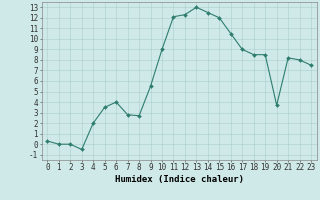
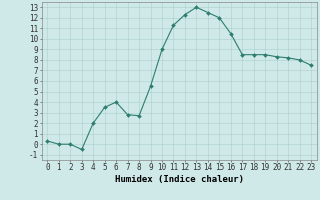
11: 12.1 -> 11.3
17: 9.0 -> 8.5
20: 3.7 -> 8.3
